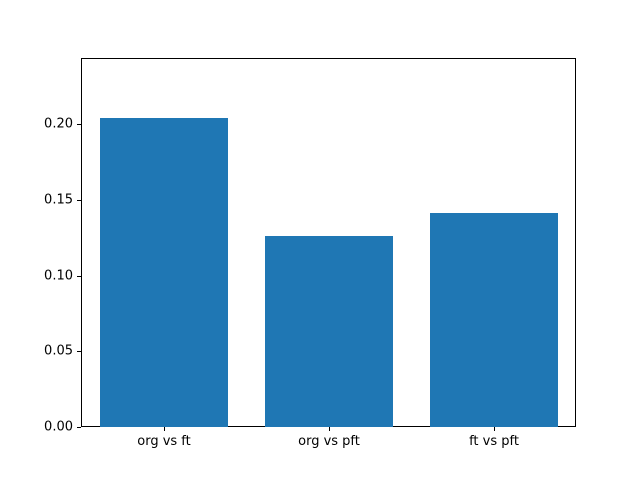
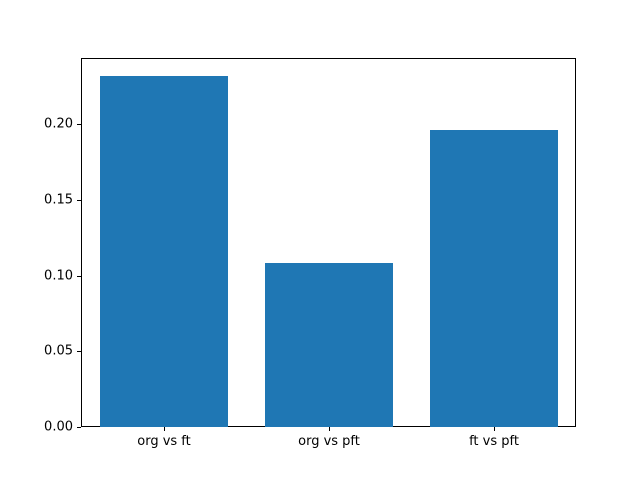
org vs ft: 0.204 -> 0.232
org vs pft: 0.126 -> 0.108
ft vs pft: 0.141 -> 0.196
